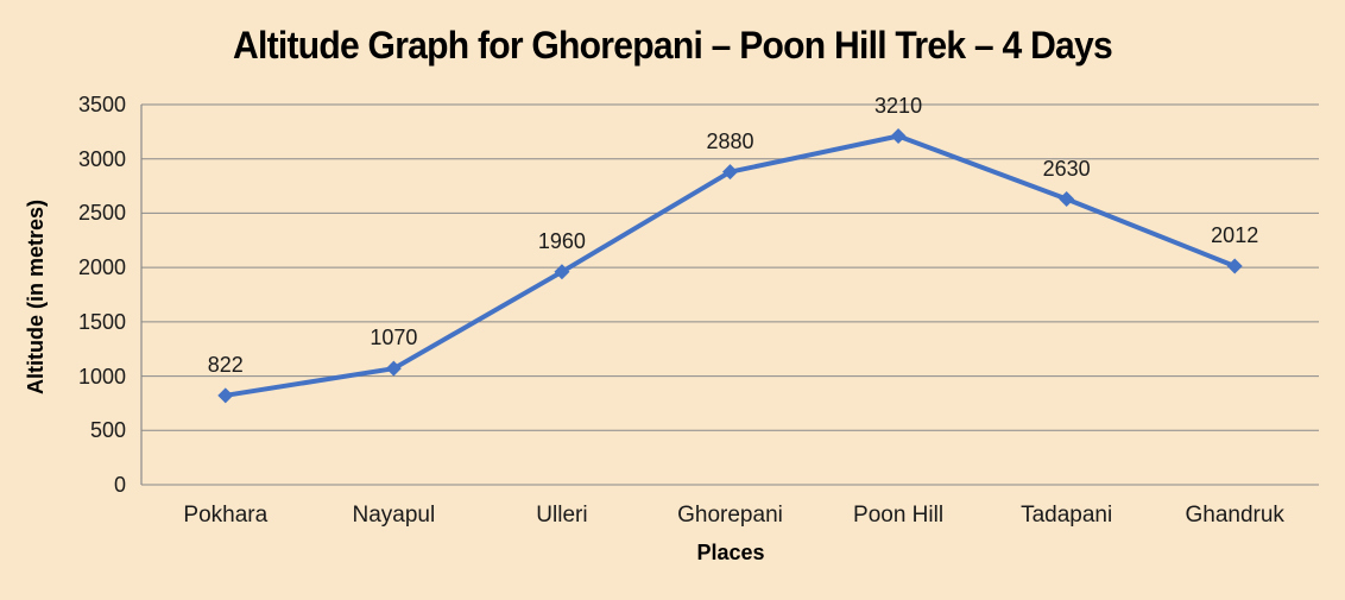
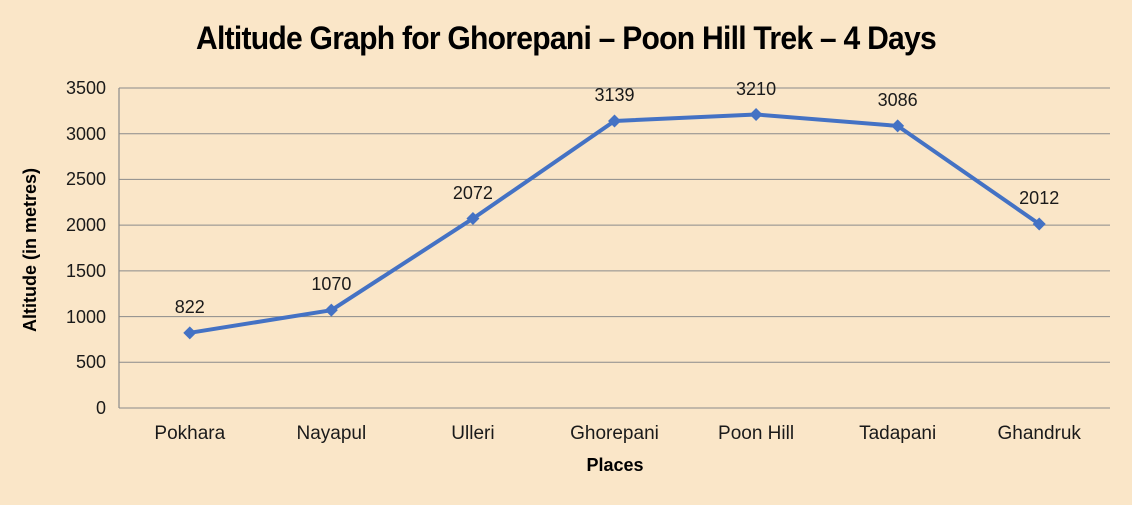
Ulleri: 1960 -> 2072
Ghorepani: 2880 -> 3139
Tadapani: 2630 -> 3086
